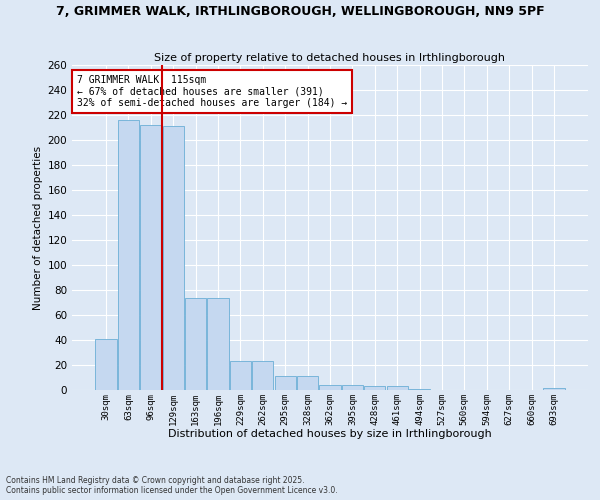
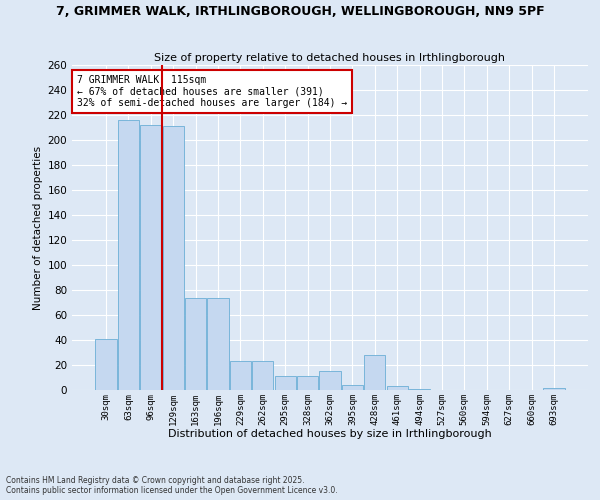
362sqm: 4 -> 15
428sqm: 3 -> 28
